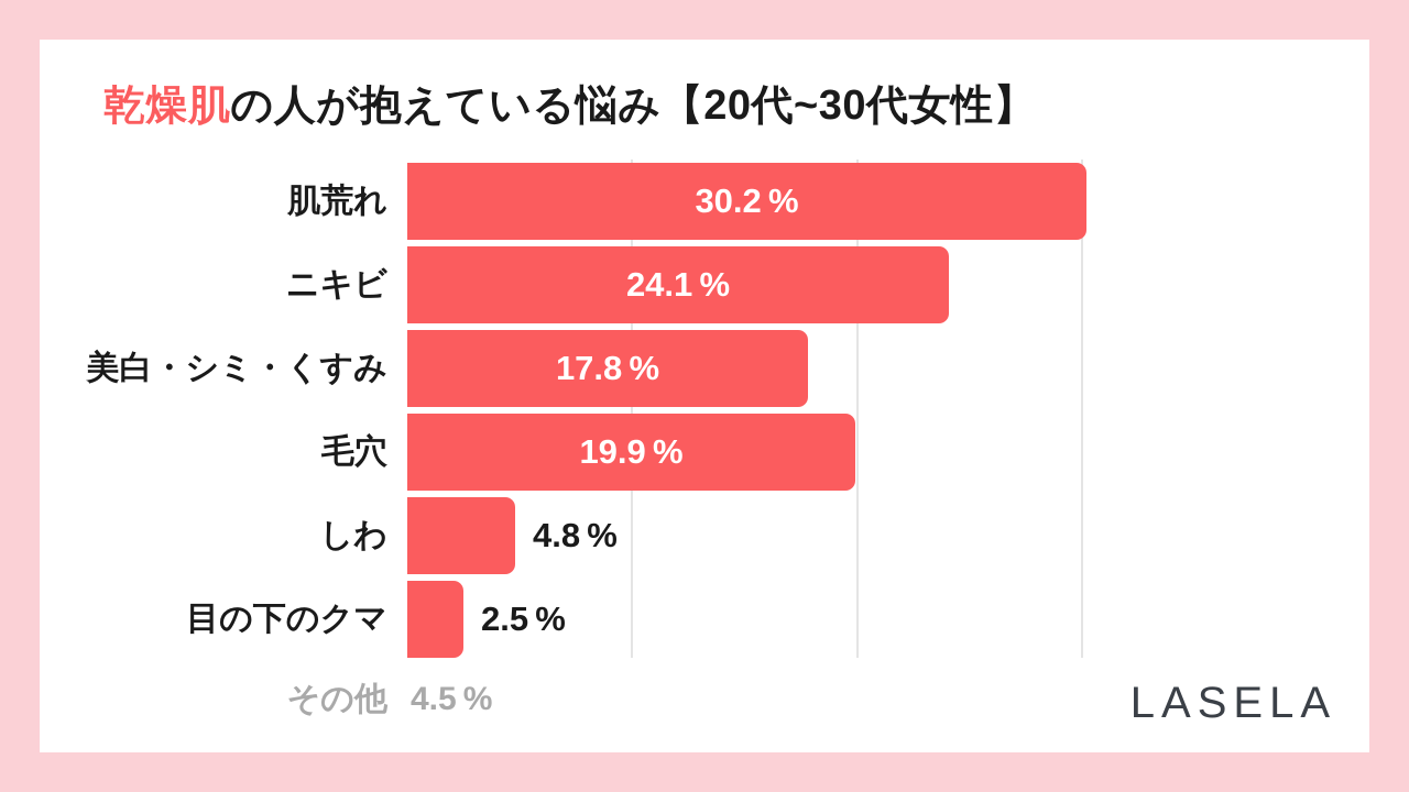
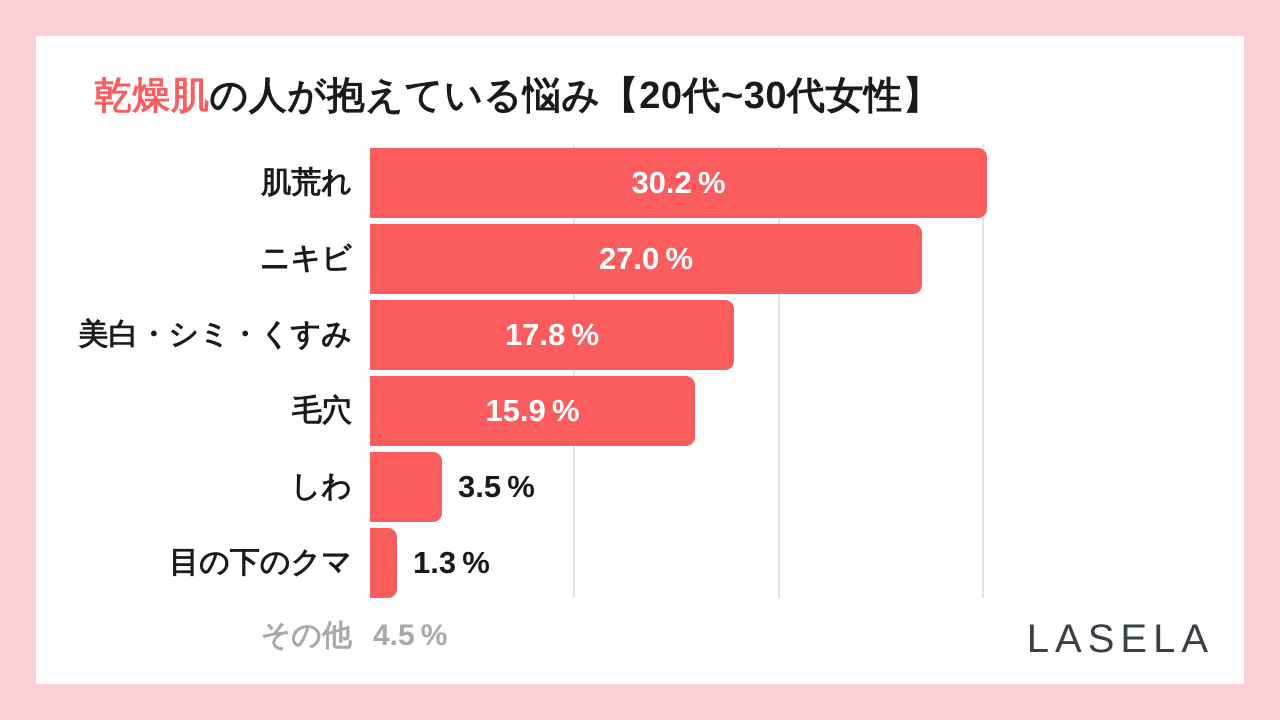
ニキビ: 24.1 -> 27.0
毛穴: 19.9 -> 15.9
しわ: 4.8 -> 3.5
目の下のクマ: 2.5 -> 1.3
